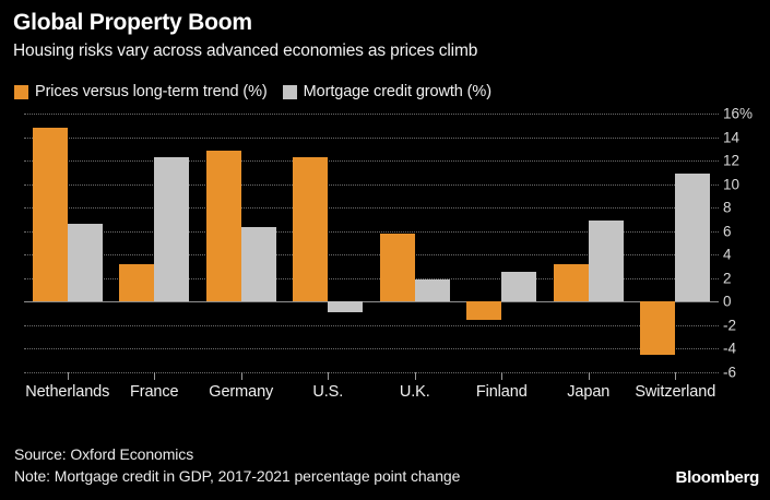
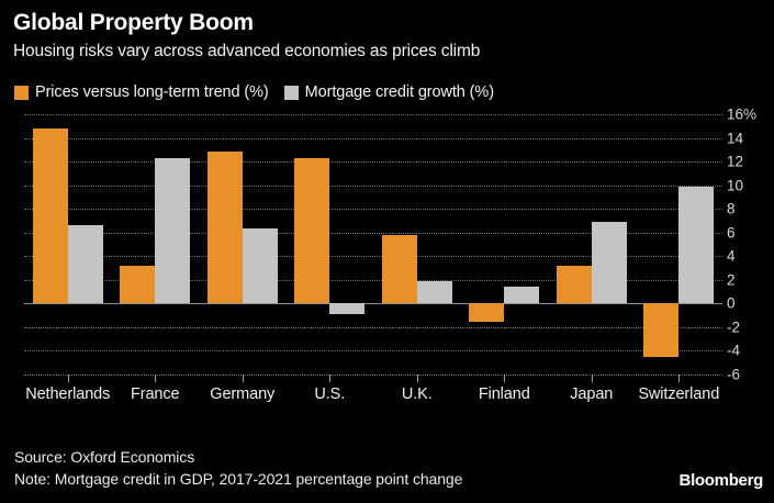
Mortgage credit growth (%)/Finland: 2.5% -> 1.4%
Mortgage credit growth (%)/Switzerland: 10.9% -> 9.9%
